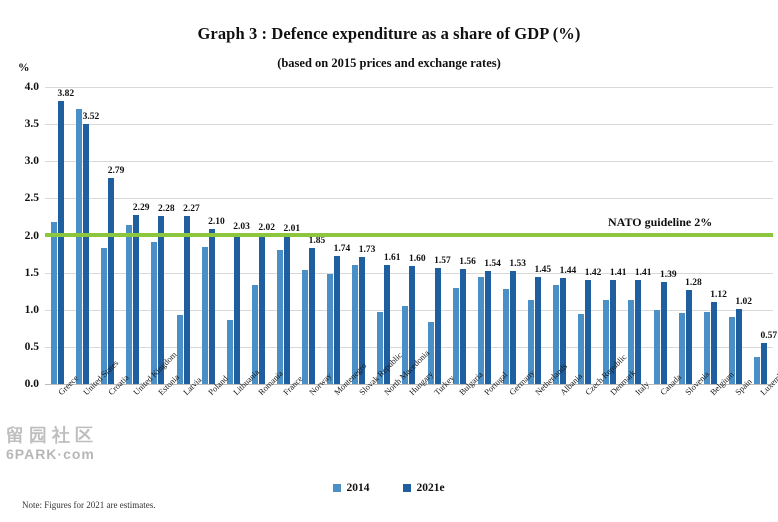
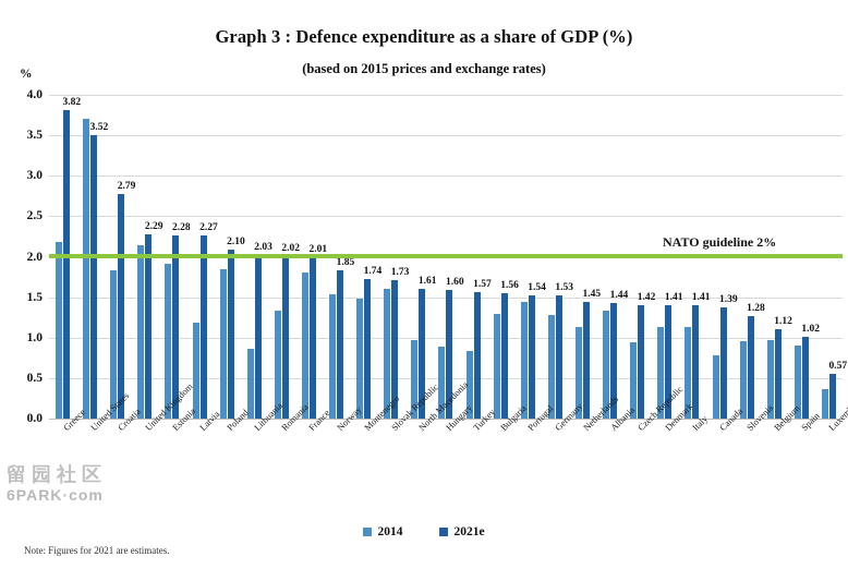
2014/Latvia: 0.9 -> 1.2
2014/Hungary: 1.1 -> 0.9
2014/Canada: 1.0 -> 0.8
